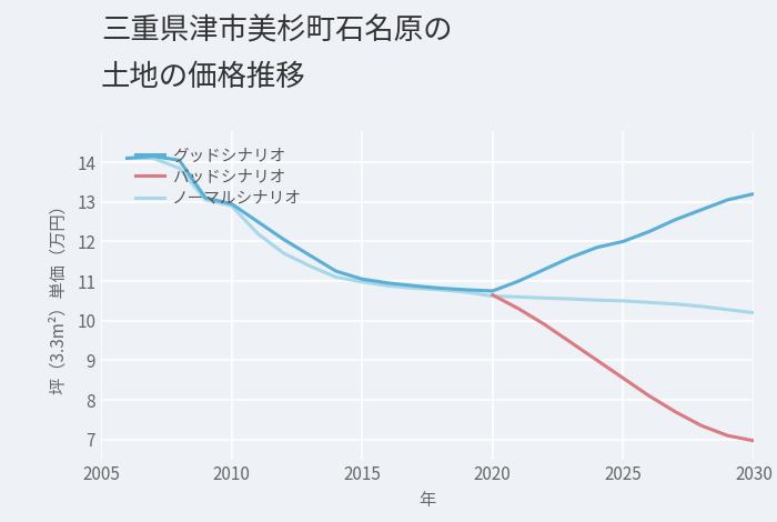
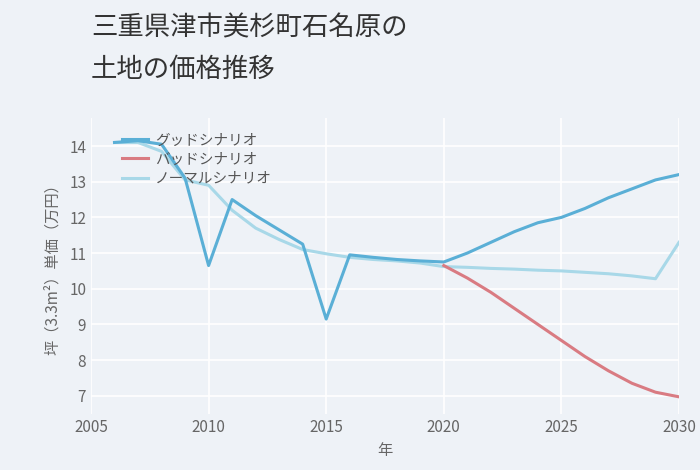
グッドシナリオ/2010: 12.95 -> 10.65
グッドシナリオ/2015: 11.05 -> 9.15
ノーマルシナリオ/2030: 10.20 -> 11.30
